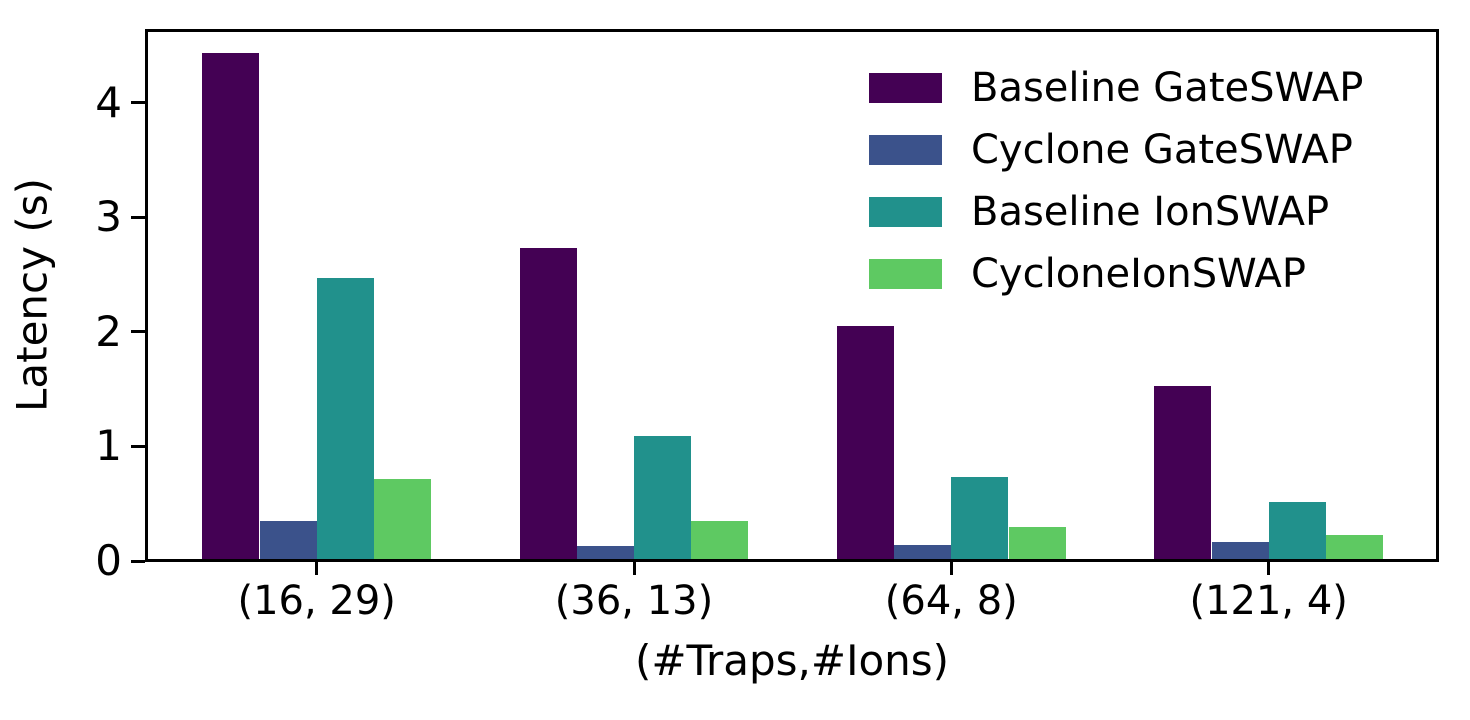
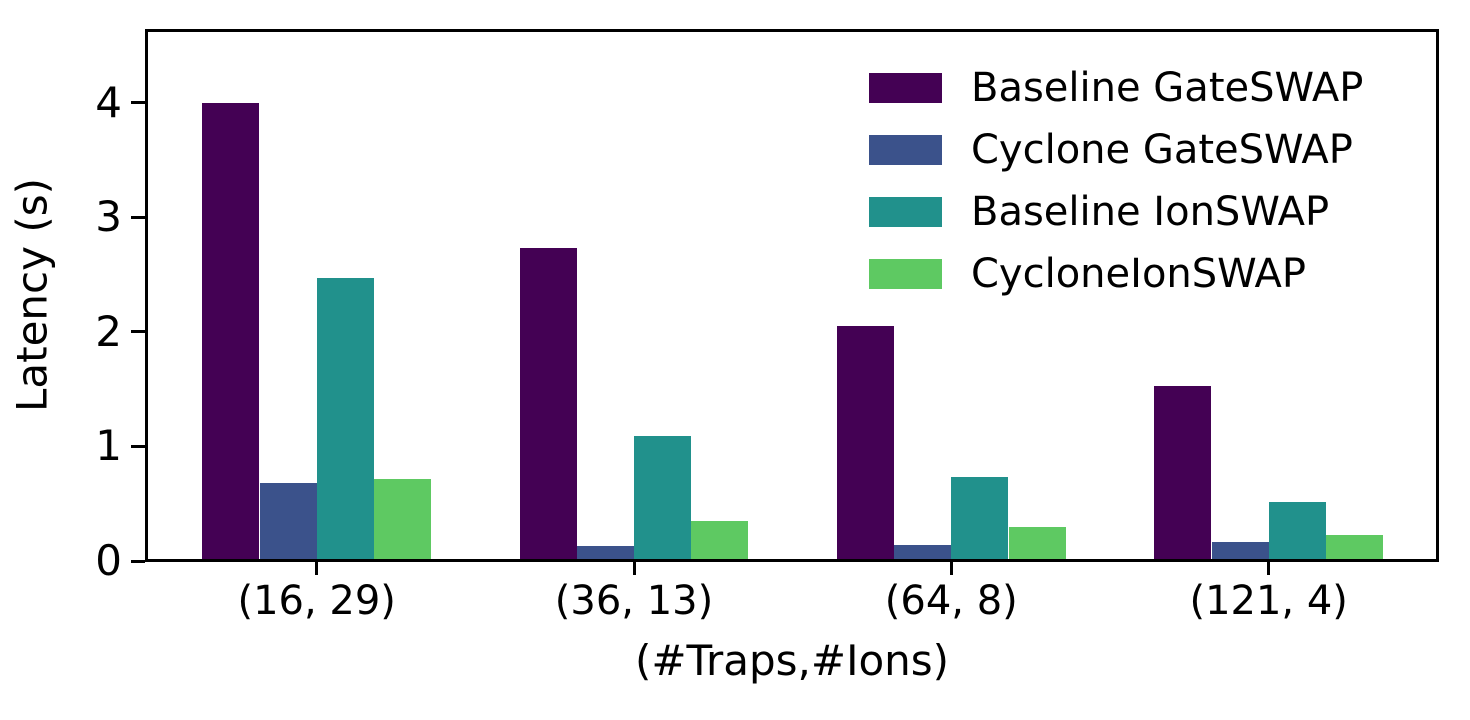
Baseline GateSWAP/(16, 29): 4.42 -> 3.98
Cyclone GateSWAP/(16, 29): 0.33 -> 0.66
